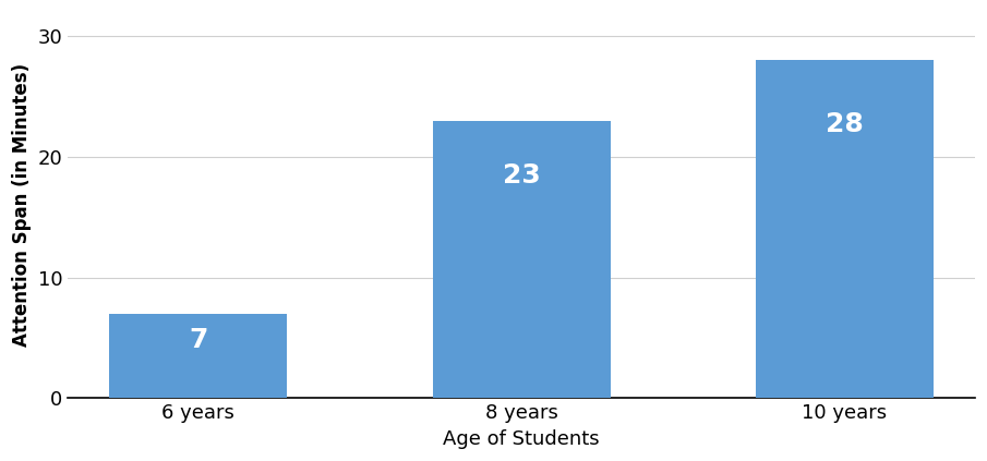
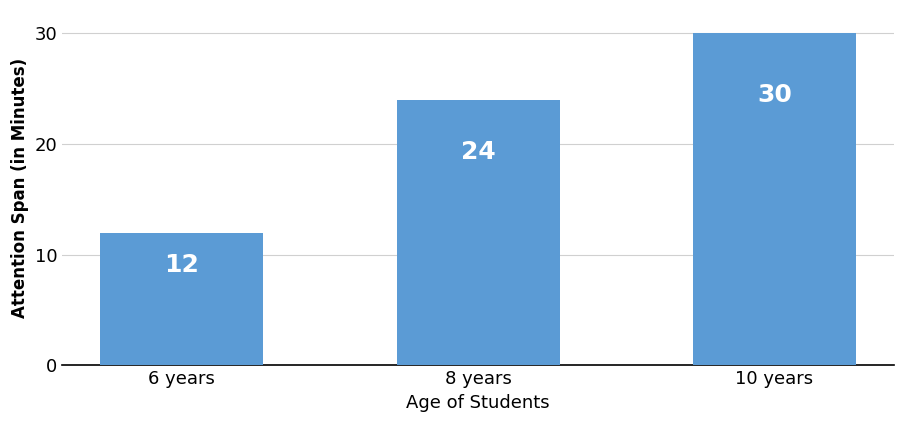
6 years: 7 -> 12
8 years: 23 -> 24
10 years: 28 -> 30
